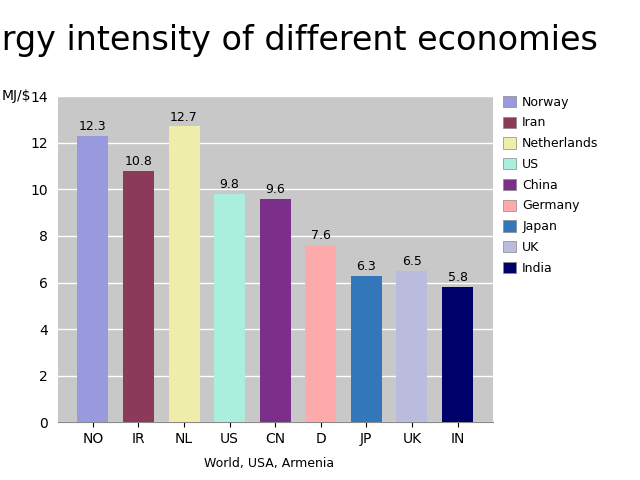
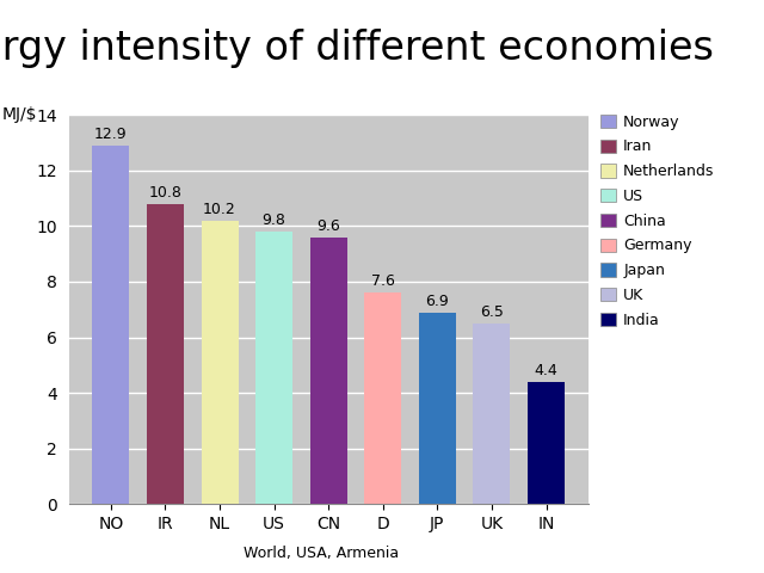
NO: 12.3 -> 12.9
NL: 12.7 -> 10.2
JP: 6.3 -> 6.9
IN: 5.8 -> 4.4
